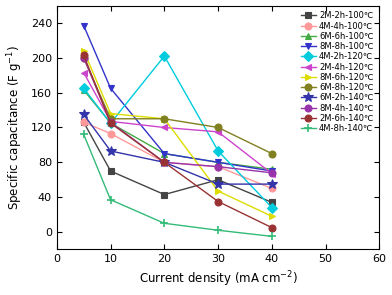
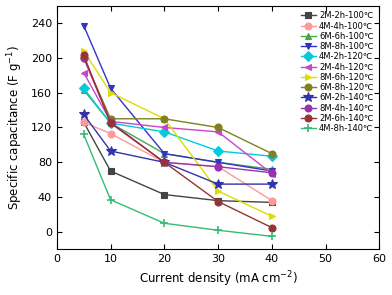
8M-6h-120℃/10: 136 -> 160
4M-2h-120℃/20: 202 -> 115
2M-2h-100℃/30: 60 -> 36
4M-4h-100℃/40: 50 -> 36
4M-2h-120℃/40: 28 -> 87
